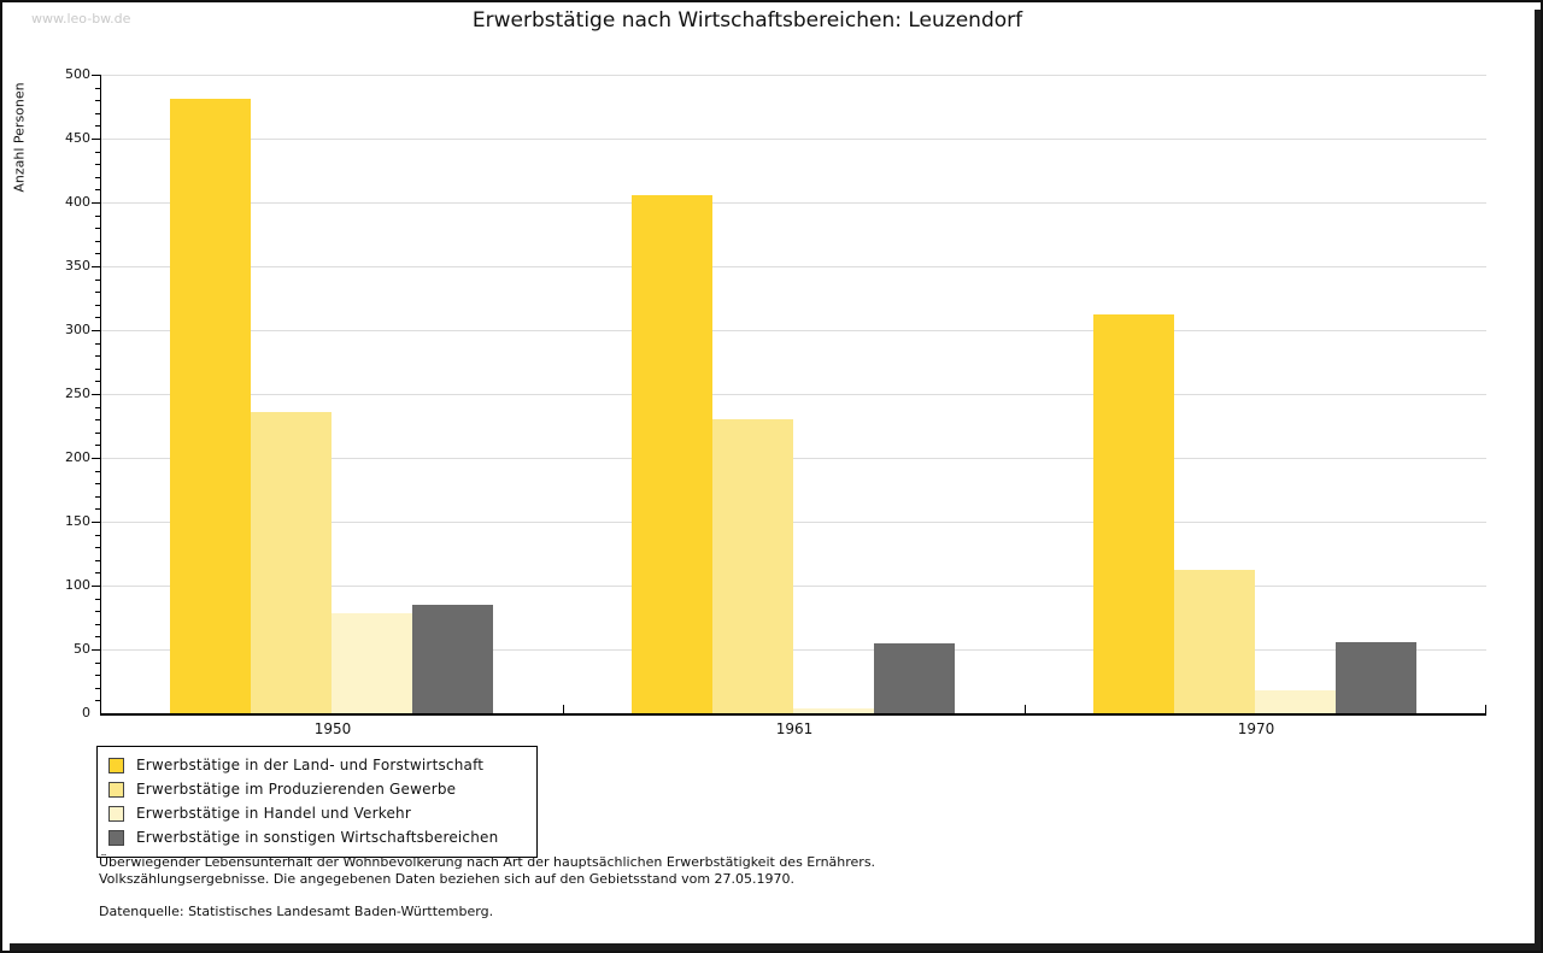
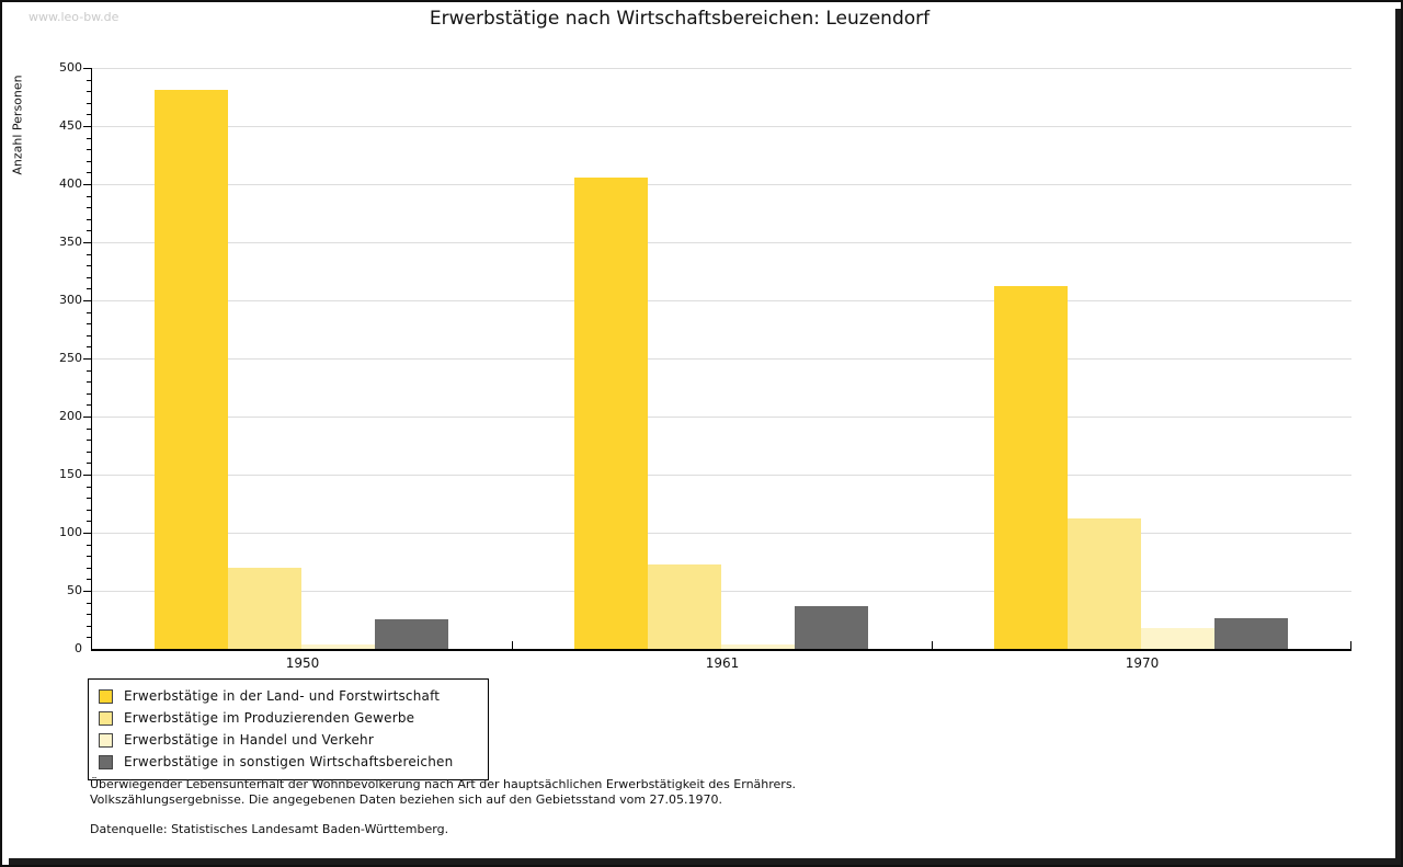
Erwerbstätige im Produzierenden Gewerbe/1950: 236 -> 70
Erwerbstätige in Handel und Verkehr/1950: 78 -> 4
Erwerbstätige in sonstigen Wirtschaftsbereichen/1950: 85 -> 25
Erwerbstätige im Produzierenden Gewerbe/1961: 230 -> 73
Erwerbstätige in sonstigen Wirtschaftsbereichen/1961: 55 -> 37
Erwerbstätige in sonstigen Wirtschaftsbereichen/1970: 56 -> 26
